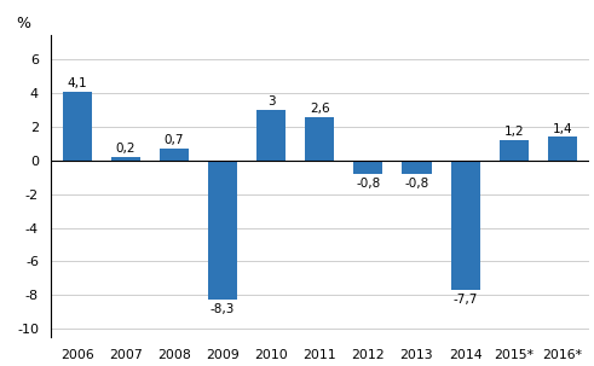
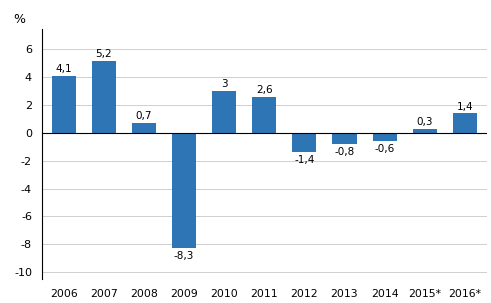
2007: 0,2 -> 5,2
2012: -0,8 -> -1,4
2014: -7,7 -> -0,6
2015*: 1,2 -> 0,3
